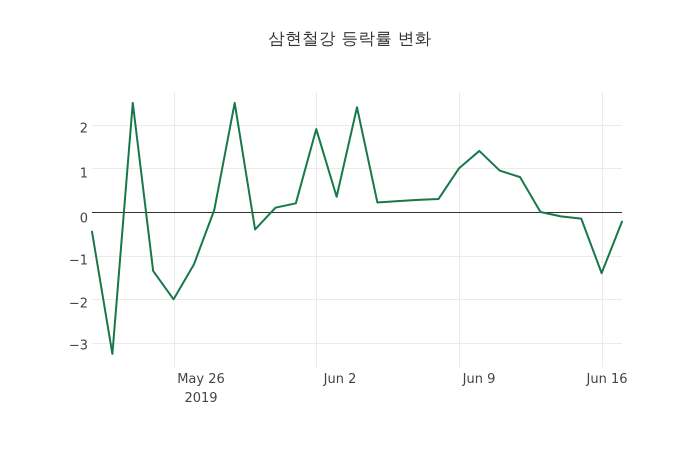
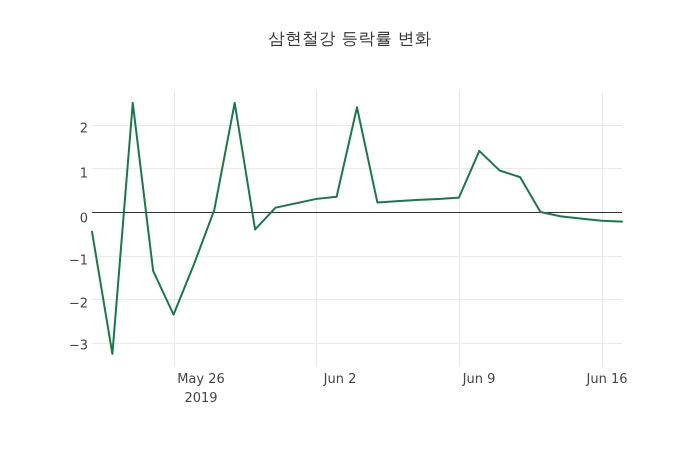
May 26: -2.0 -> -2.4
Jun 2: 1.9 -> 0.3
Jun 9: 1.0 -> 0.3
Jun 16: -1.4 -> -0.2
